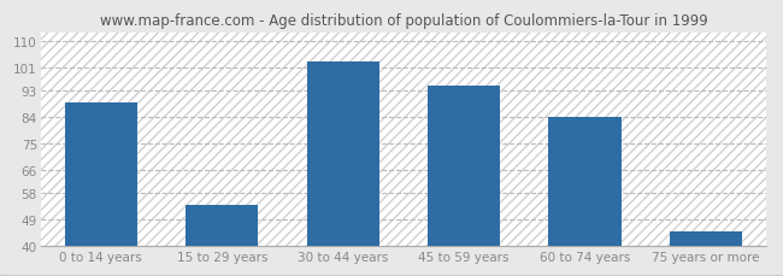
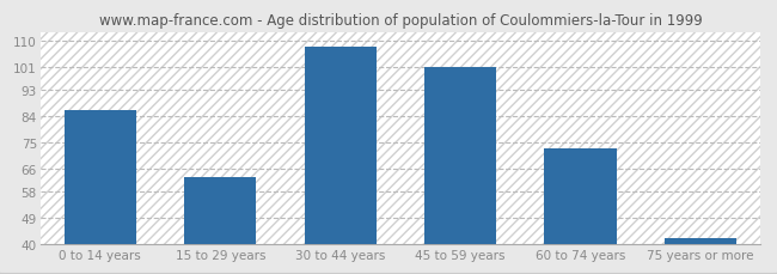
0 to 14 years: 89 -> 86
15 to 29 years: 54 -> 63
30 to 44 years: 103 -> 108
45 to 59 years: 95 -> 101
60 to 74 years: 84 -> 73
75 years or more: 45 -> 42
